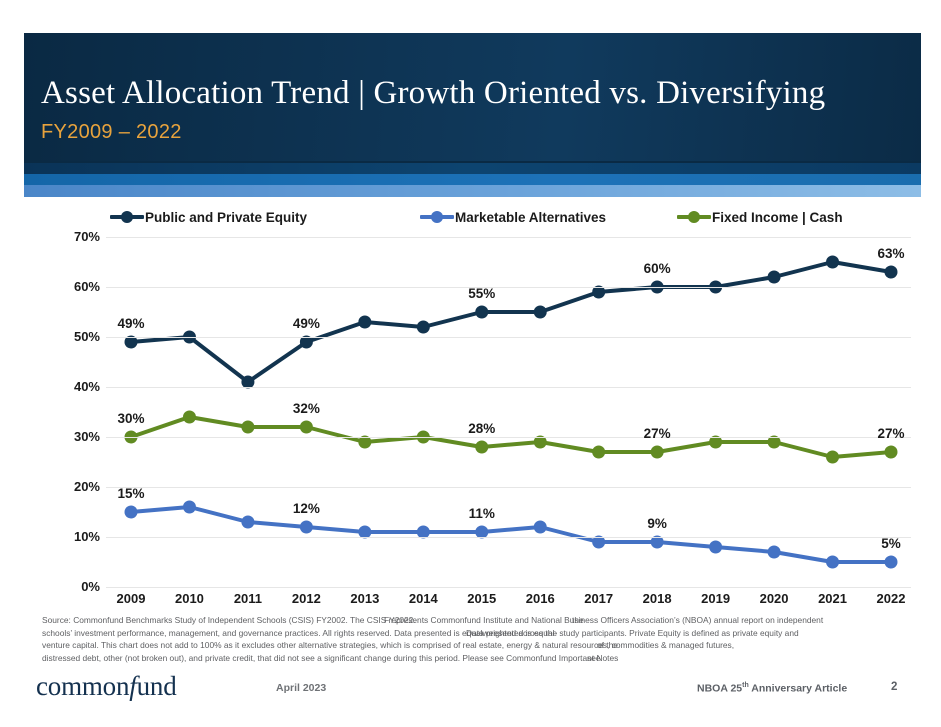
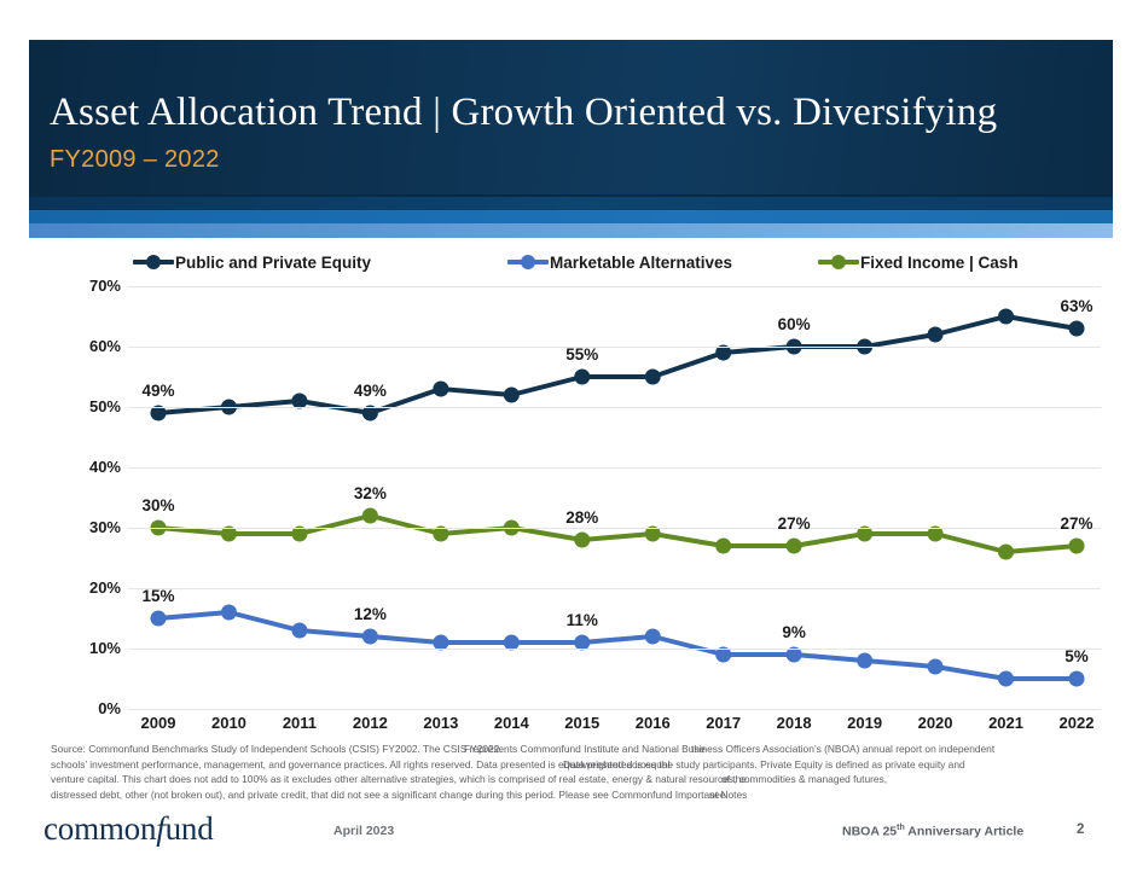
Fixed Income | Cash/2010: 34% -> 29%
Public and Private Equity/2011: 41% -> 51%
Fixed Income | Cash/2011: 32% -> 29%
